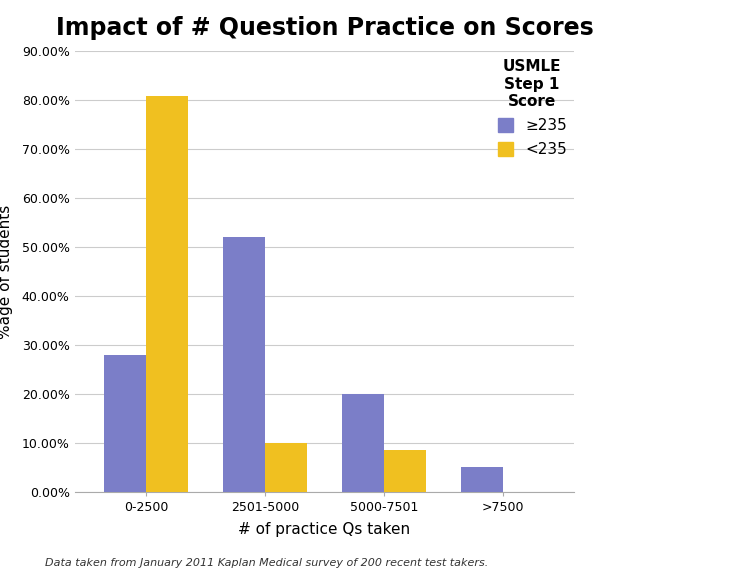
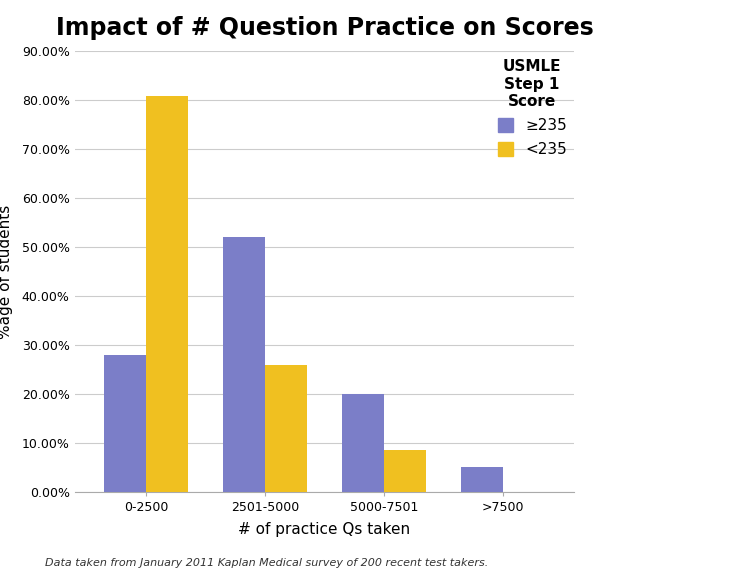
<235/2501-5000: 10.0% -> 26.0%
